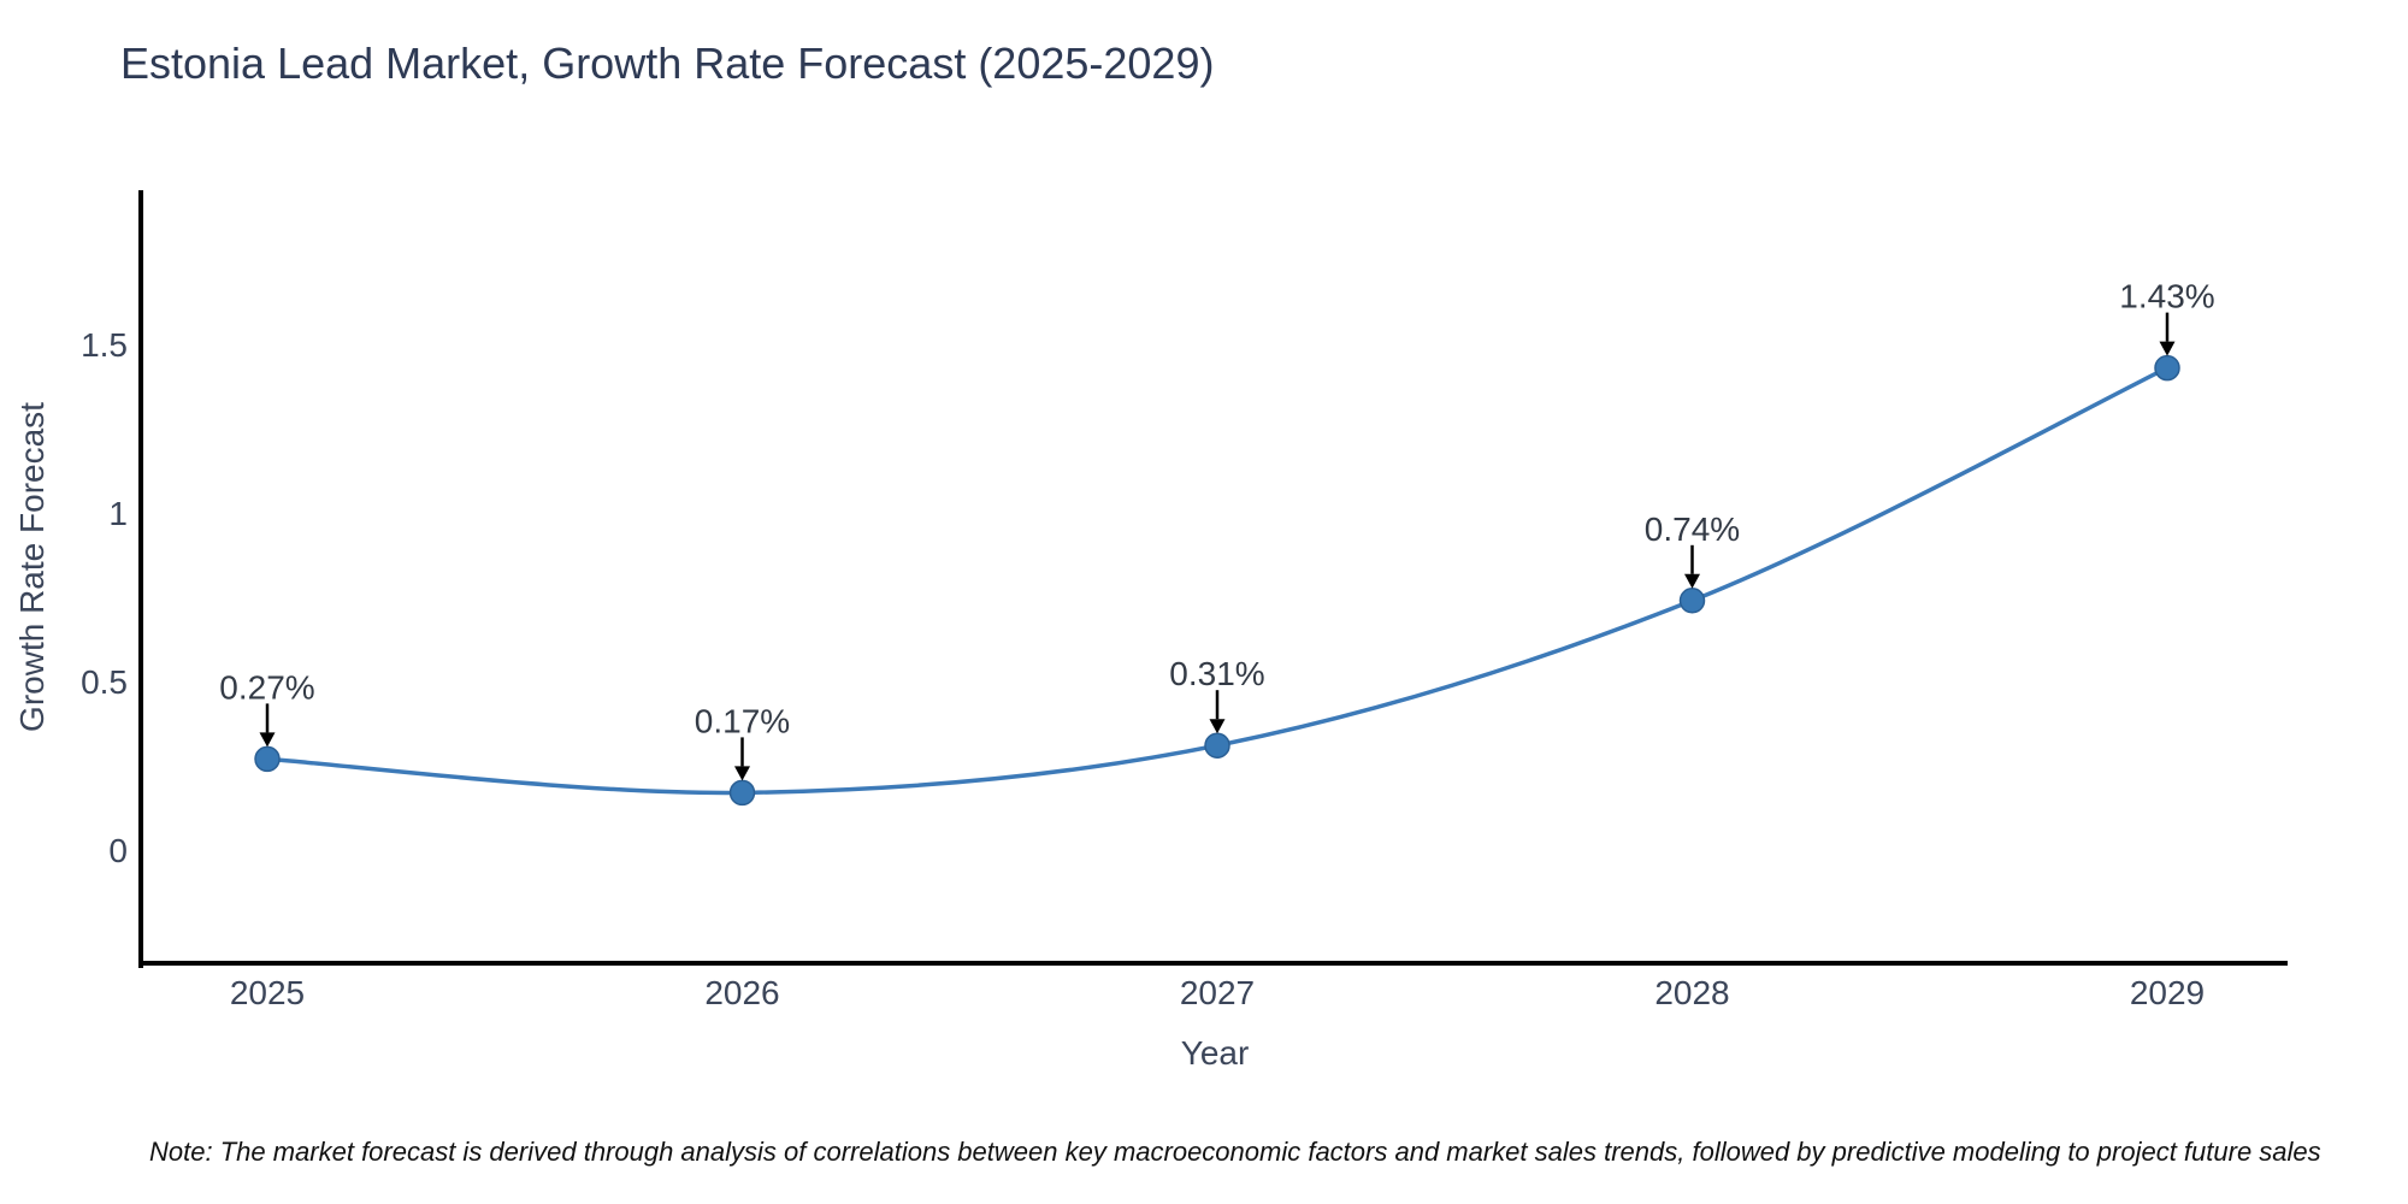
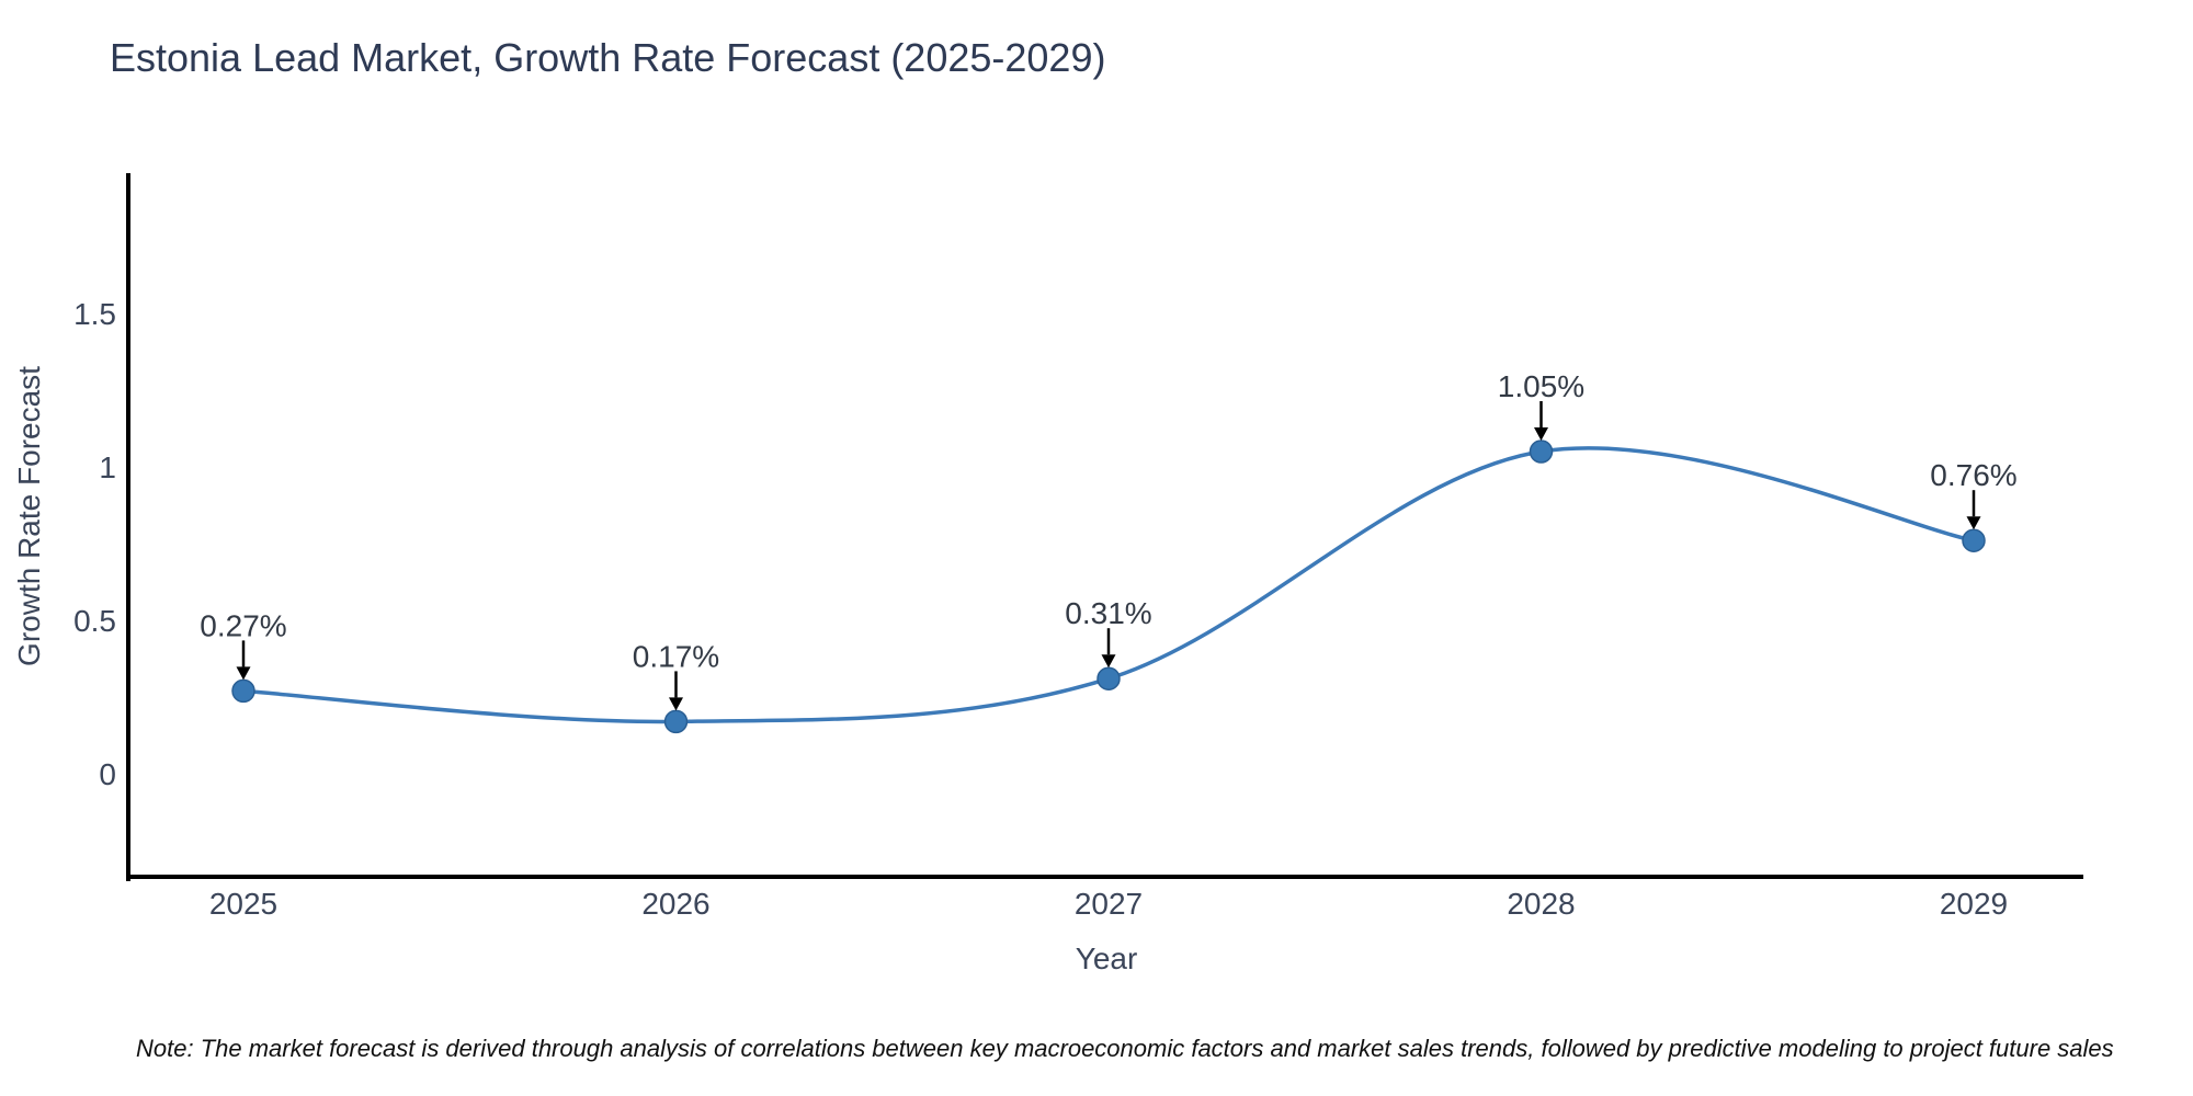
2028: 0.74% -> 1.05%
2029: 1.43% -> 0.76%
